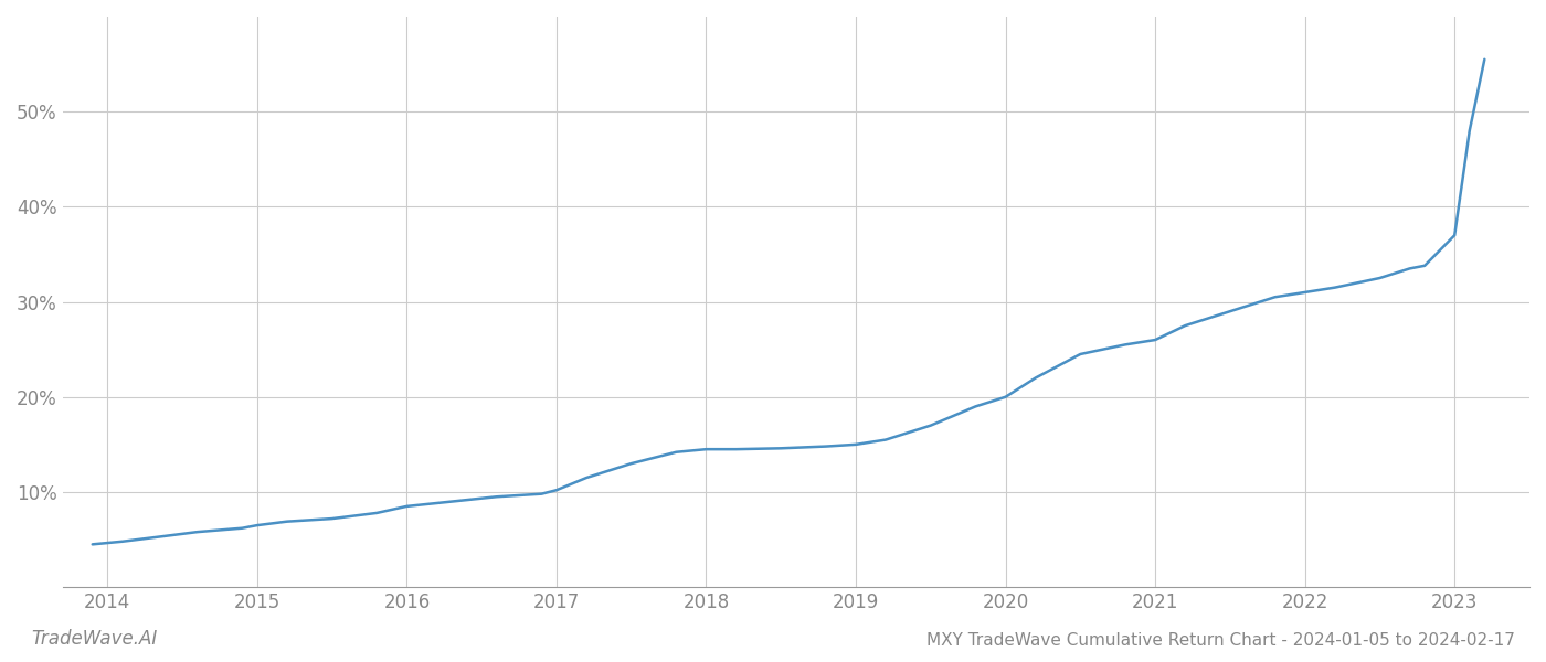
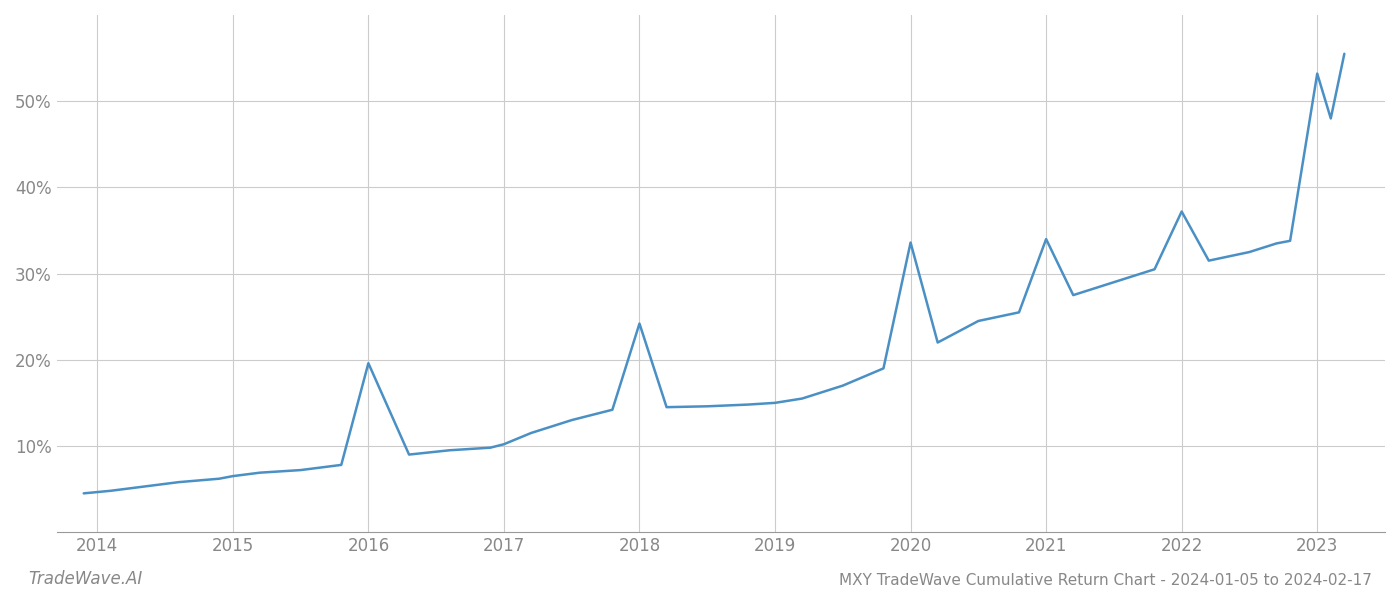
2016: 8.5% -> 19.6%
2018: 14.5% -> 24.2%
2020: 20.0% -> 33.6%
2021: 26.0% -> 34.0%
2022: 31.0% -> 37.2%
2023: 37.0% -> 53.2%
